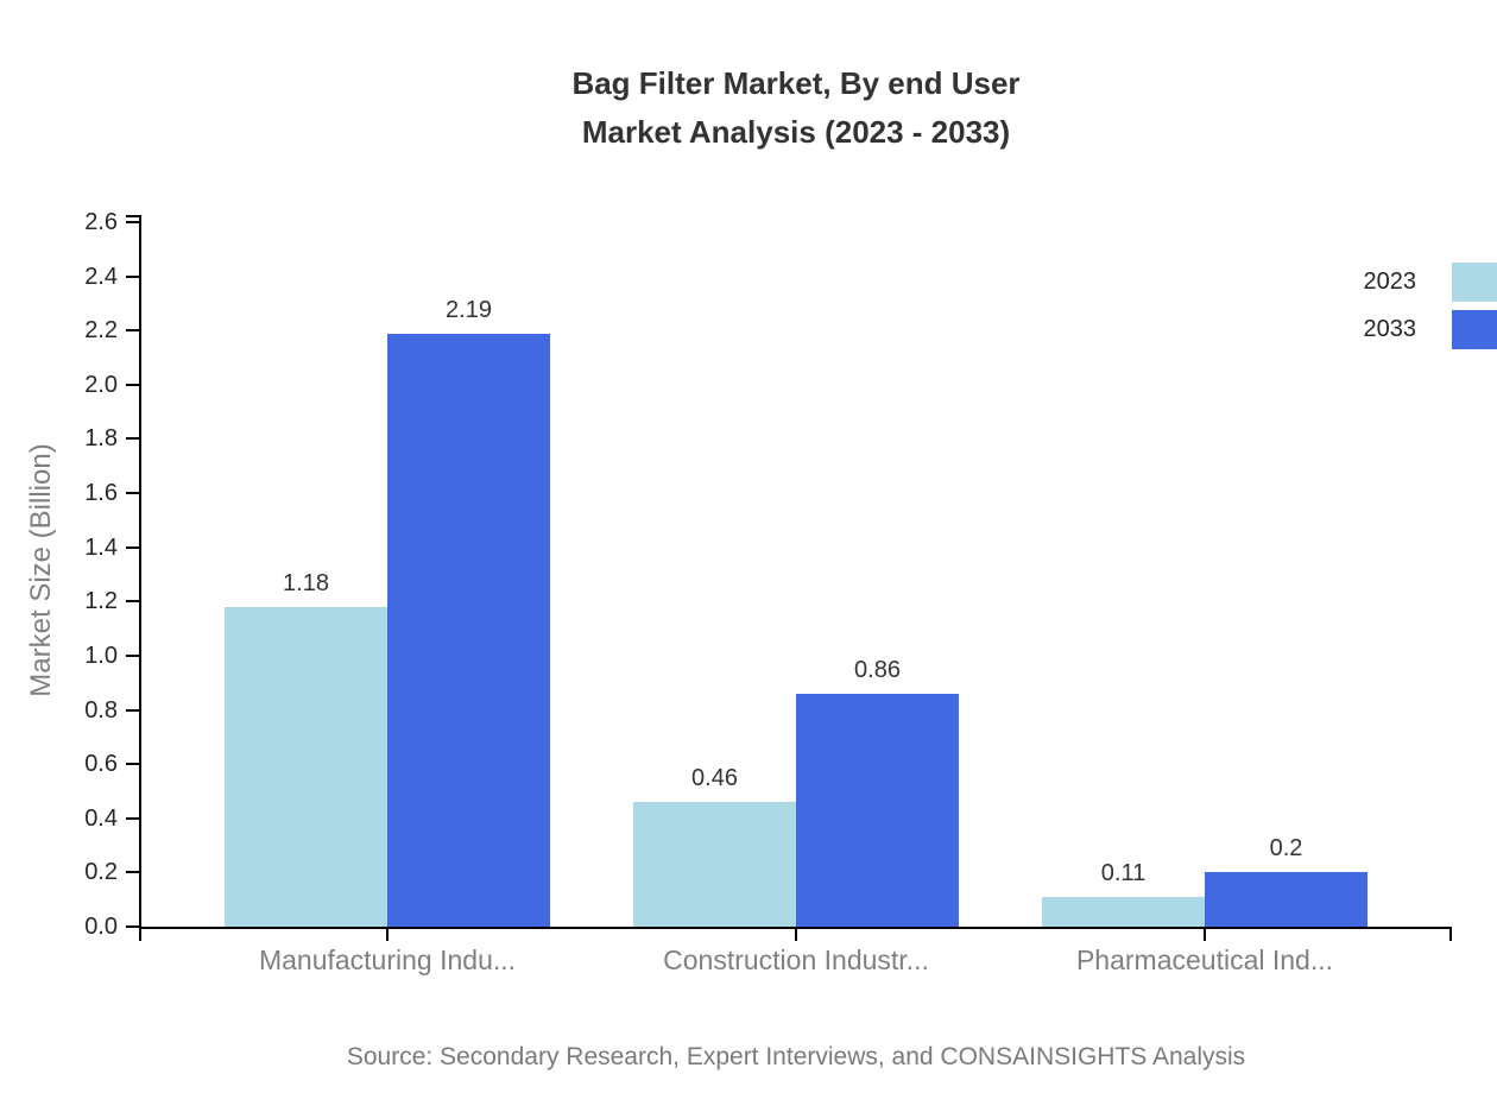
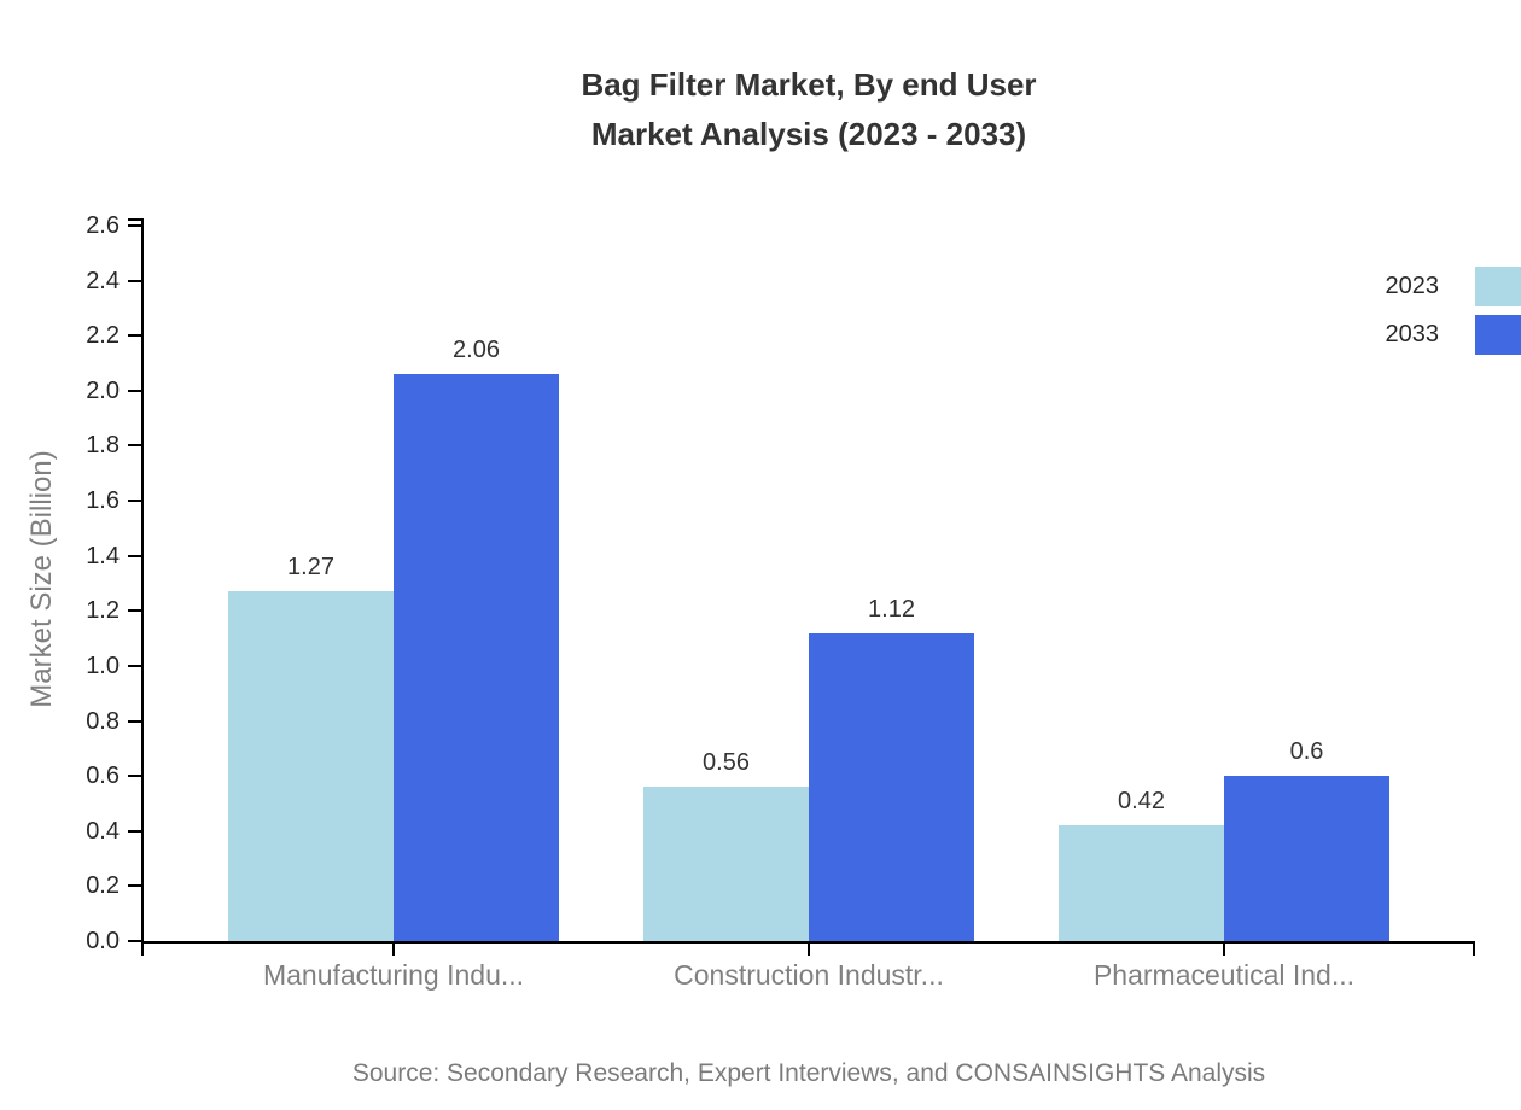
2023/Manufacturing Indu...: 1.18 -> 1.27
2033/Manufacturing Indu...: 2.19 -> 2.06
2023/Construction Industr...: 0.46 -> 0.56
2033/Construction Industr...: 0.86 -> 1.12
2023/Pharmaceutical Ind...: 0.11 -> 0.42
2033/Pharmaceutical Ind...: 0.2 -> 0.6
